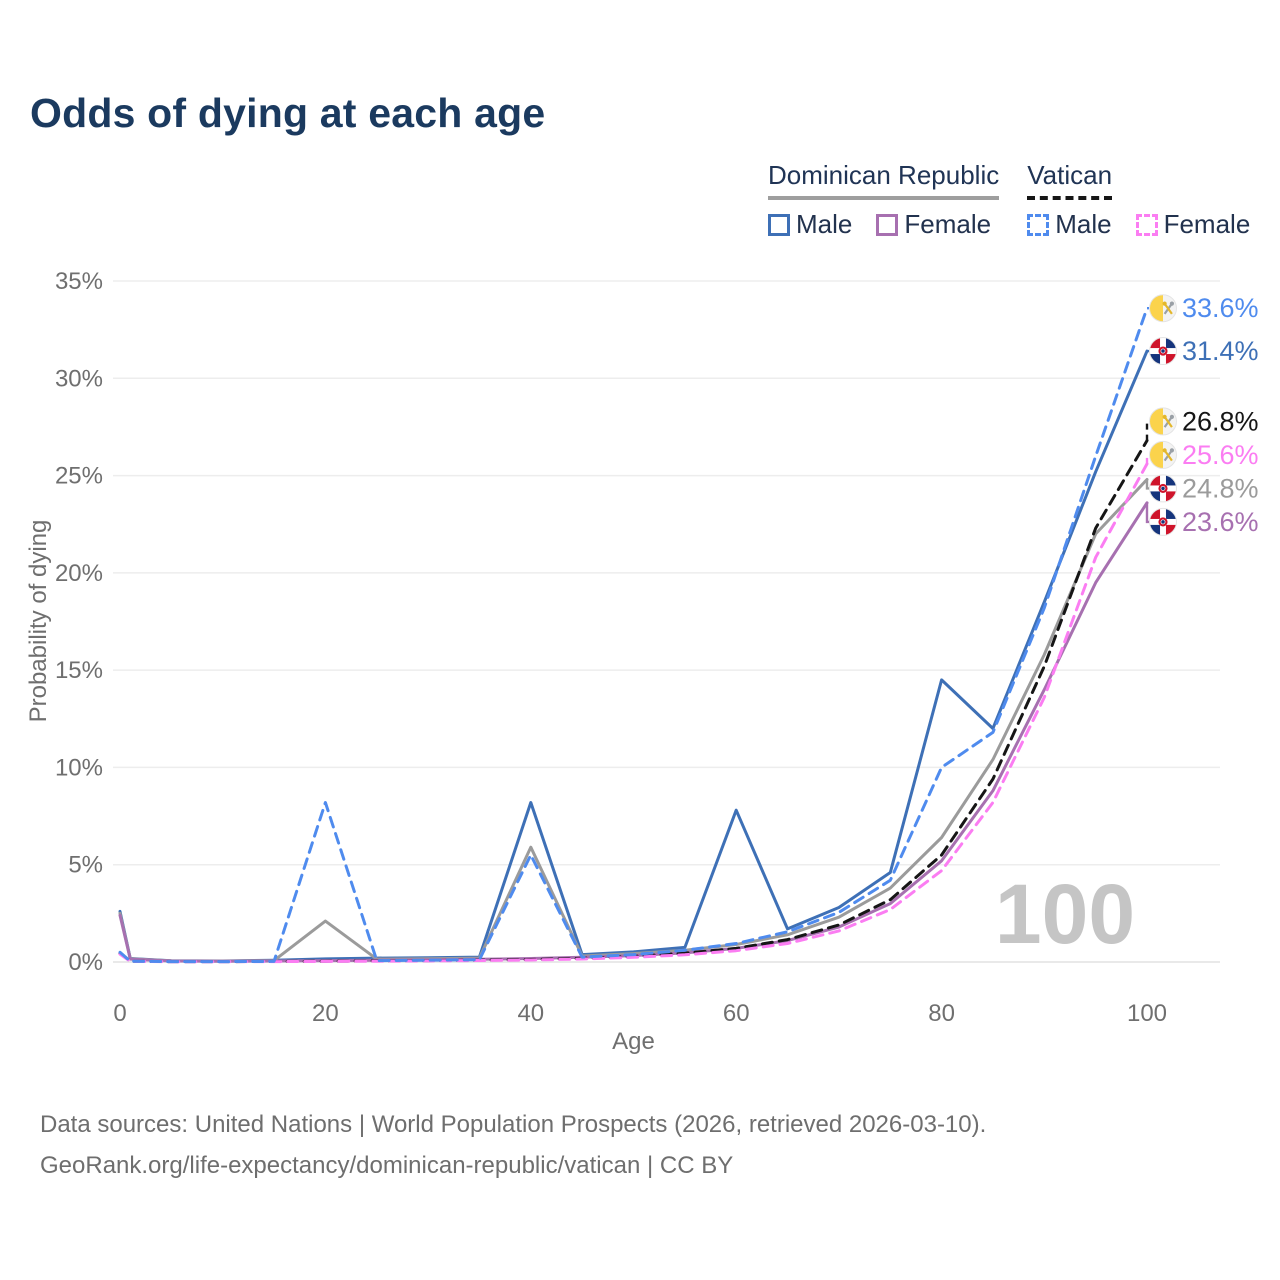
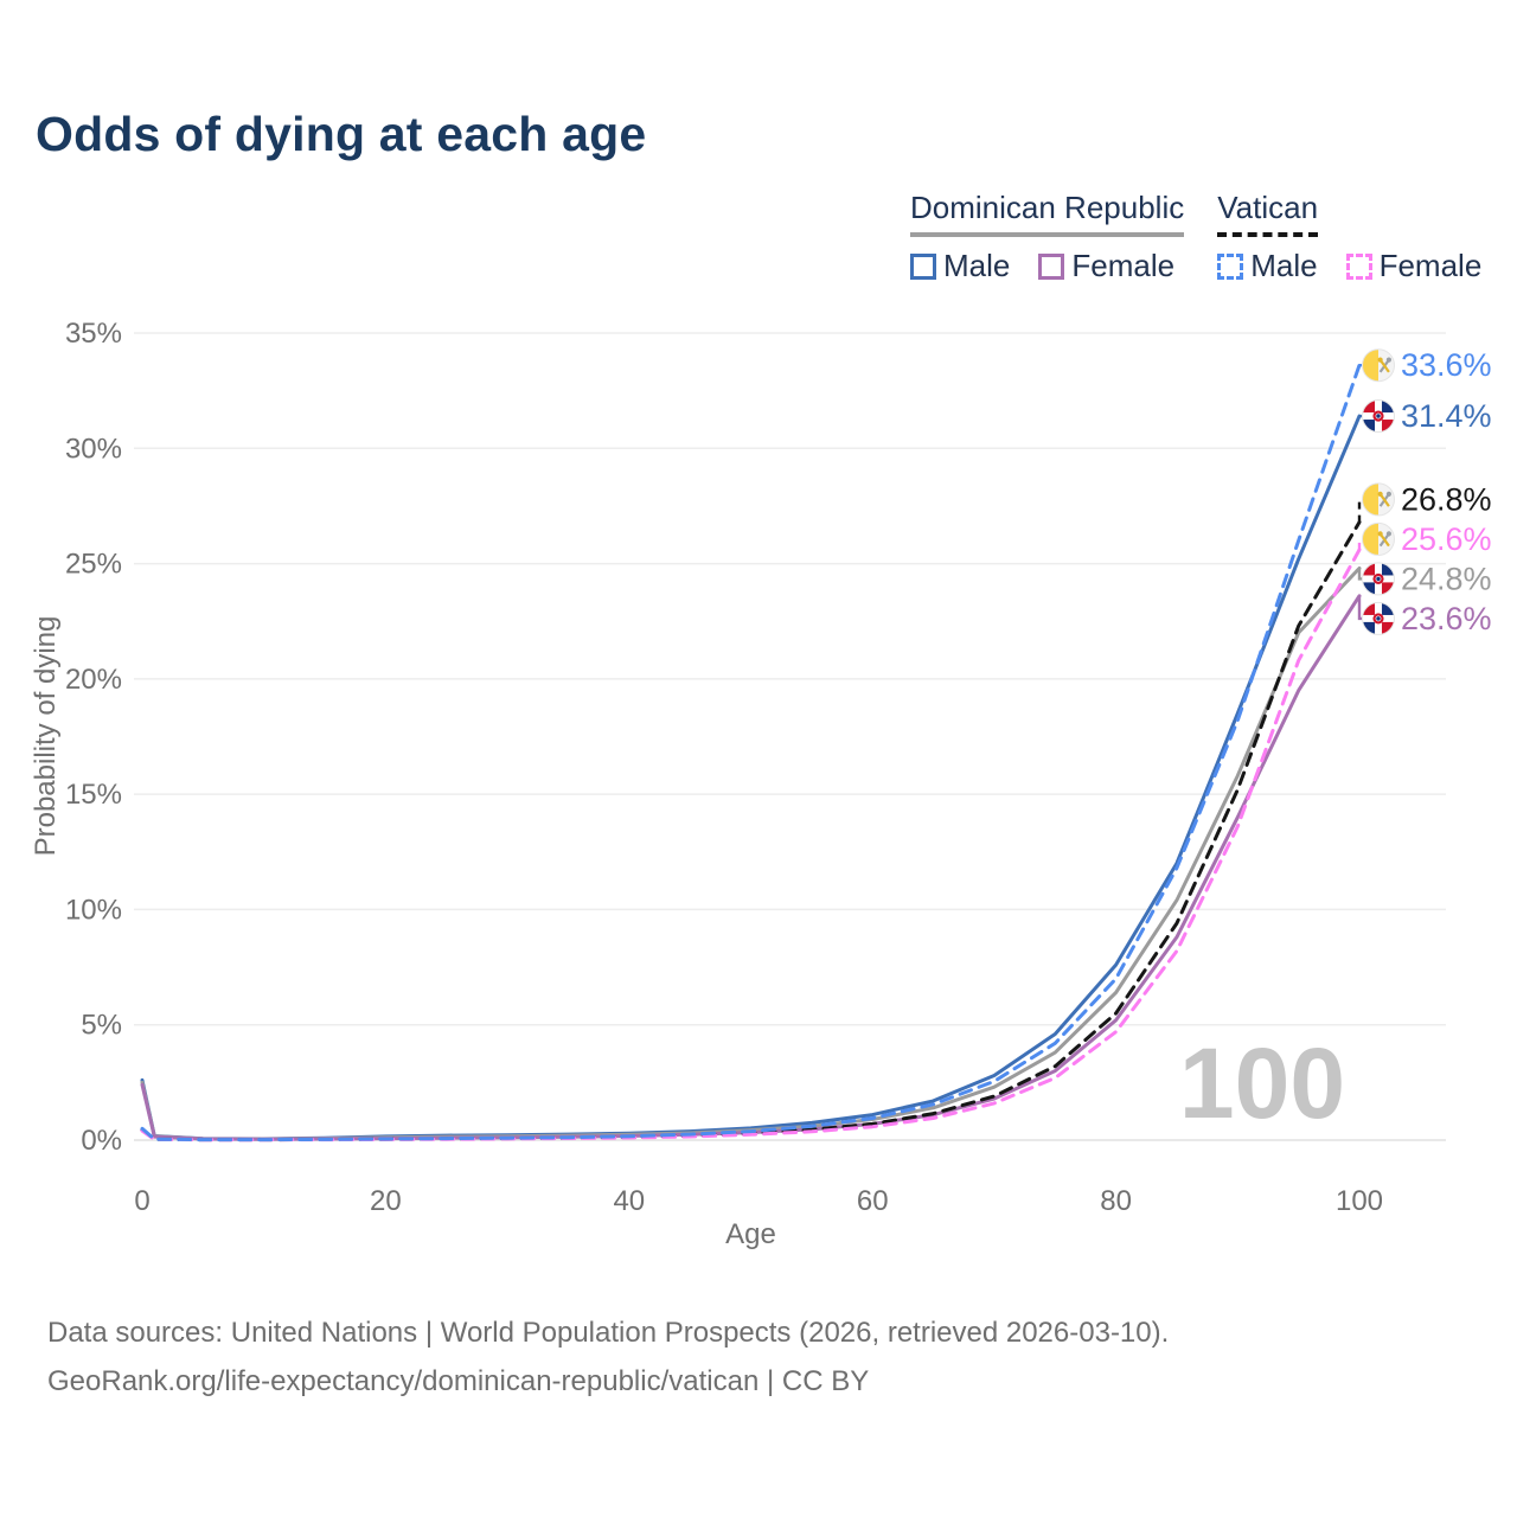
Dominican Republic/20: 2.1% -> 0.1%
Vatican Male/20: 8.2% -> 0.1%
Dominican Republic Male/40: 8.2% -> 0.3%
Dominican Republic/40: 5.9% -> 0.2%
Vatican Male/40: 5.5% -> 0.2%
Dominican Republic Male/60: 7.8% -> 1.1%
Dominican Republic Male/80: 14.5% -> 7.6%
Vatican Male/80: 10.0% -> 7.0%
